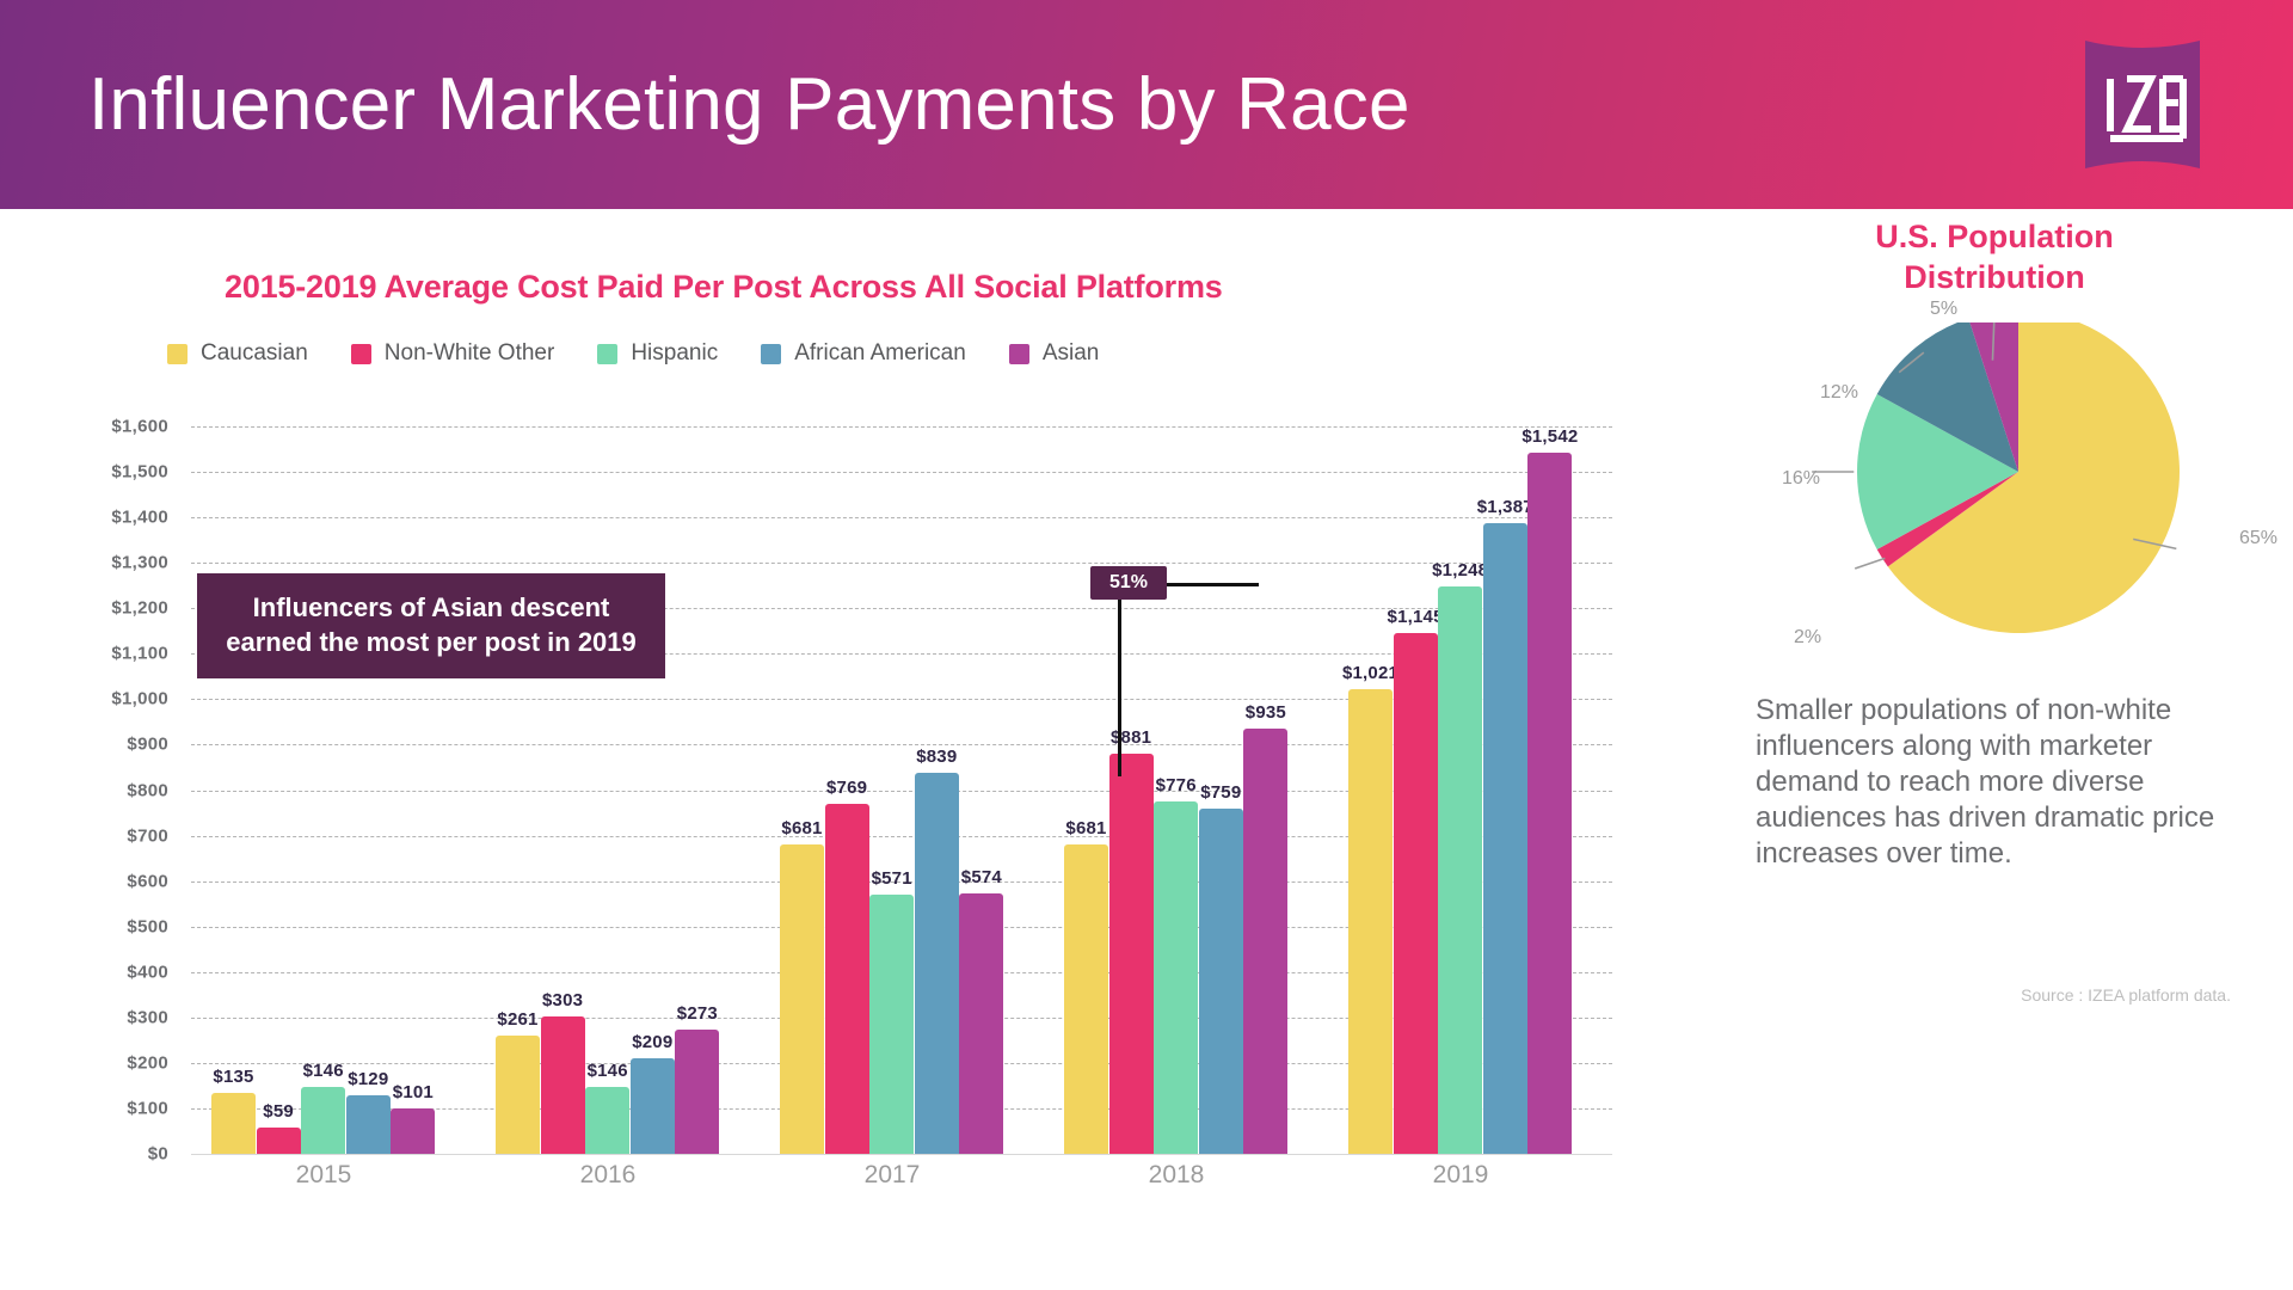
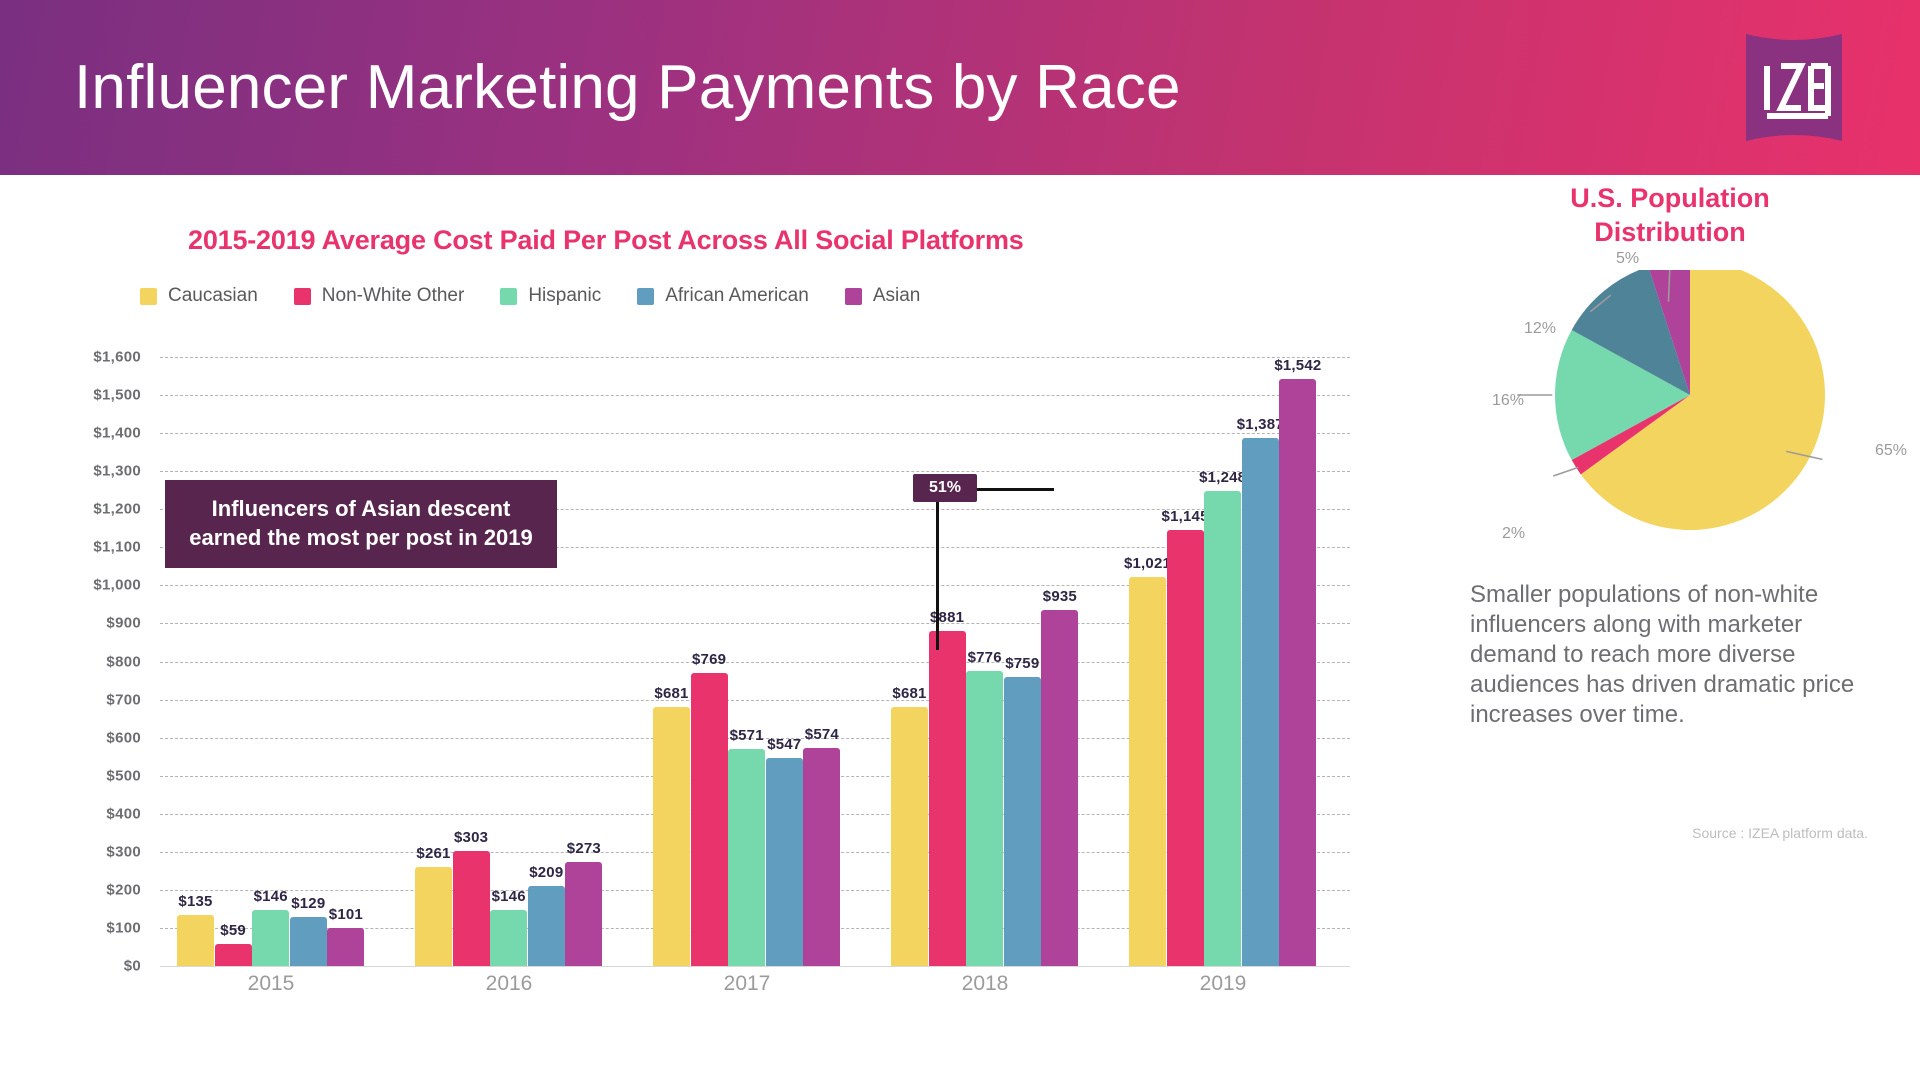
African American/2017: $839 -> $547
